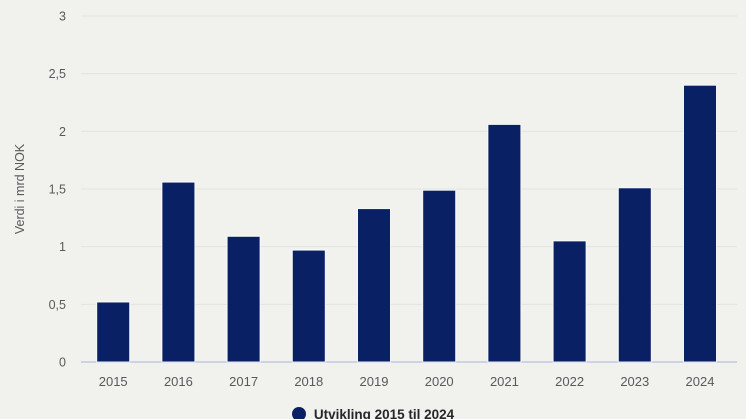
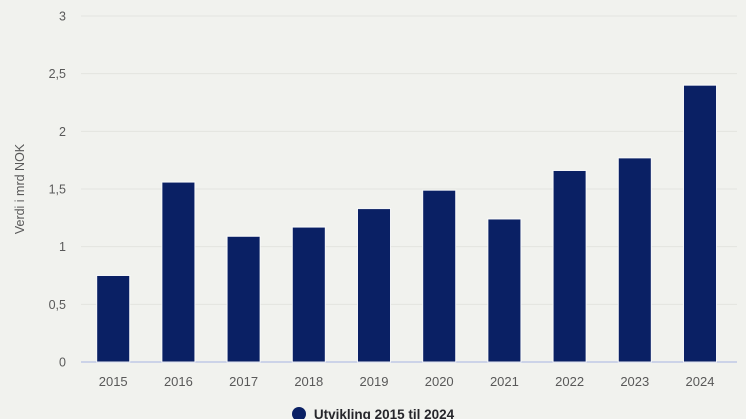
2015: 0.52 -> 0.75
2018: 0.97 -> 1.17
2021: 2.06 -> 1.24
2022: 1.05 -> 1.66
2023: 1.51 -> 1.77
